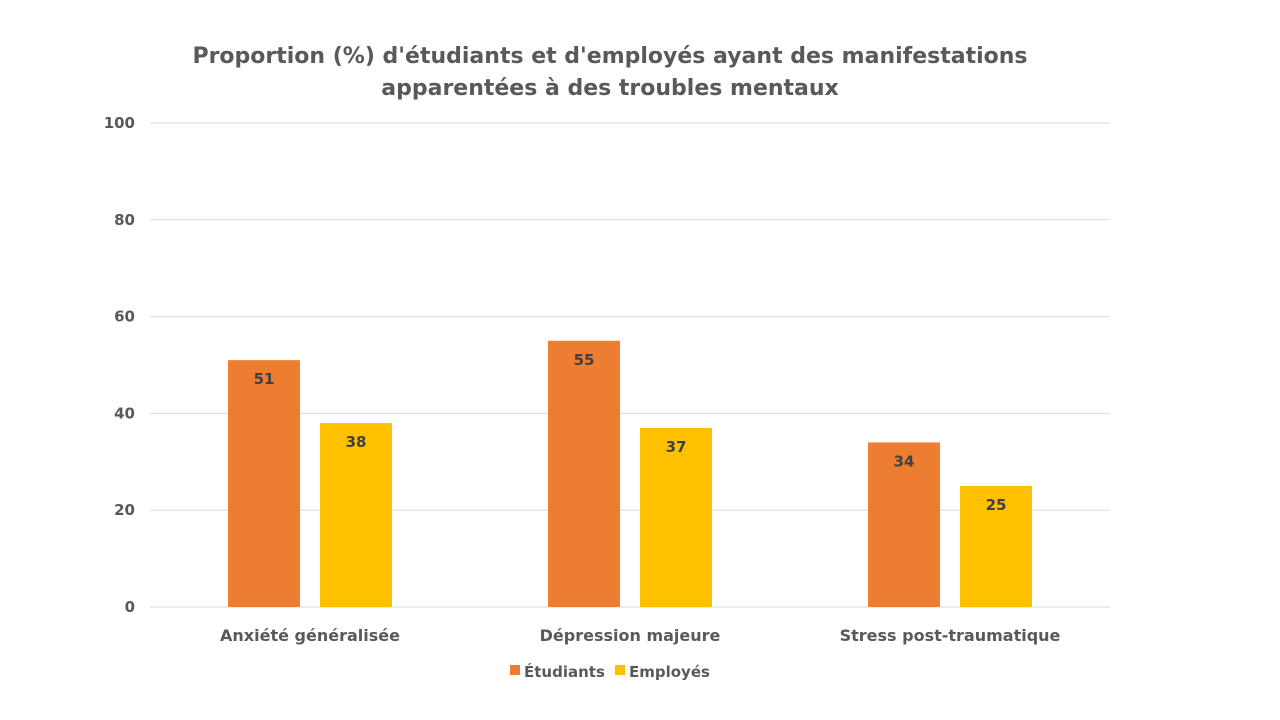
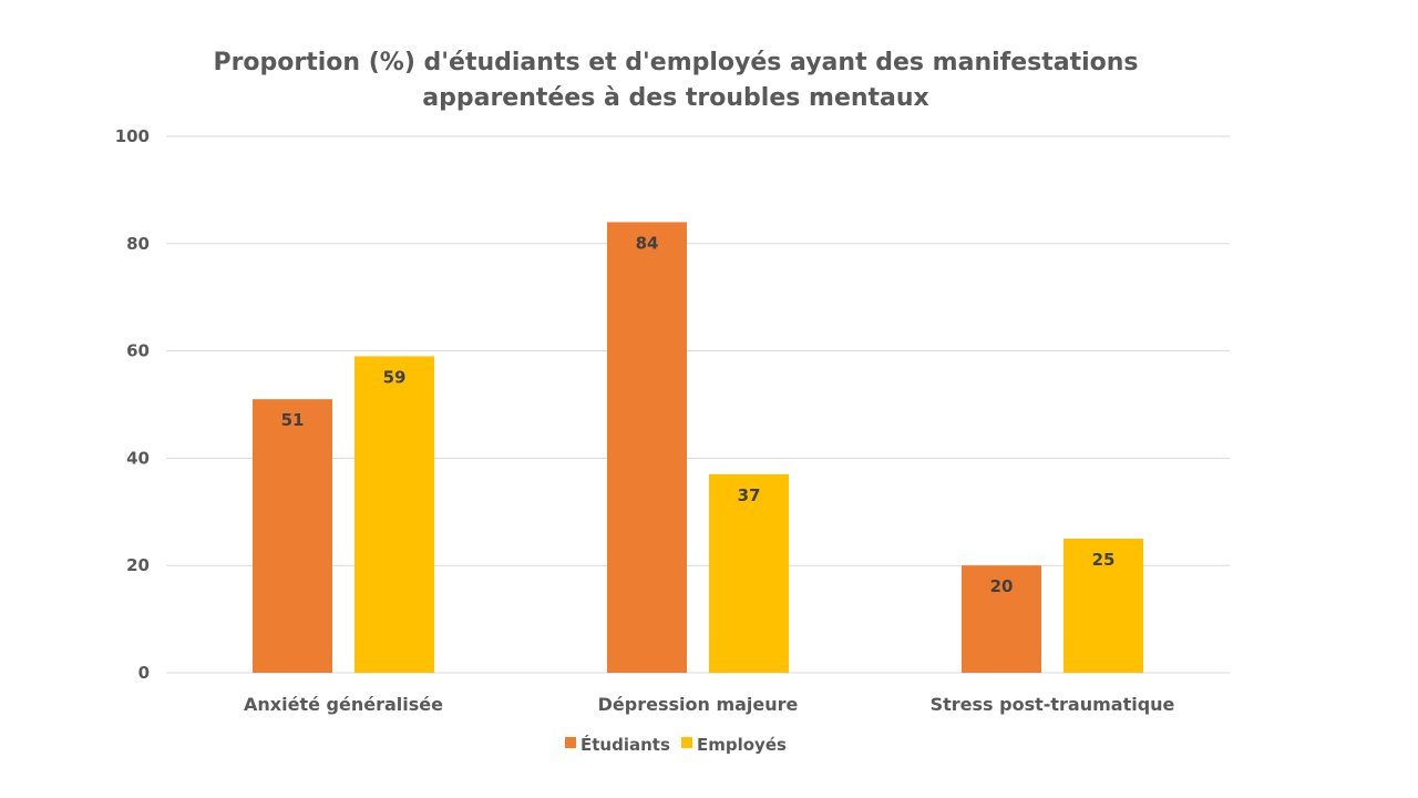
Employés/Anxiété généralisée: 38 -> 59
Étudiants/Dépression majeure: 55 -> 84
Étudiants/Stress post-traumatique: 34 -> 20
